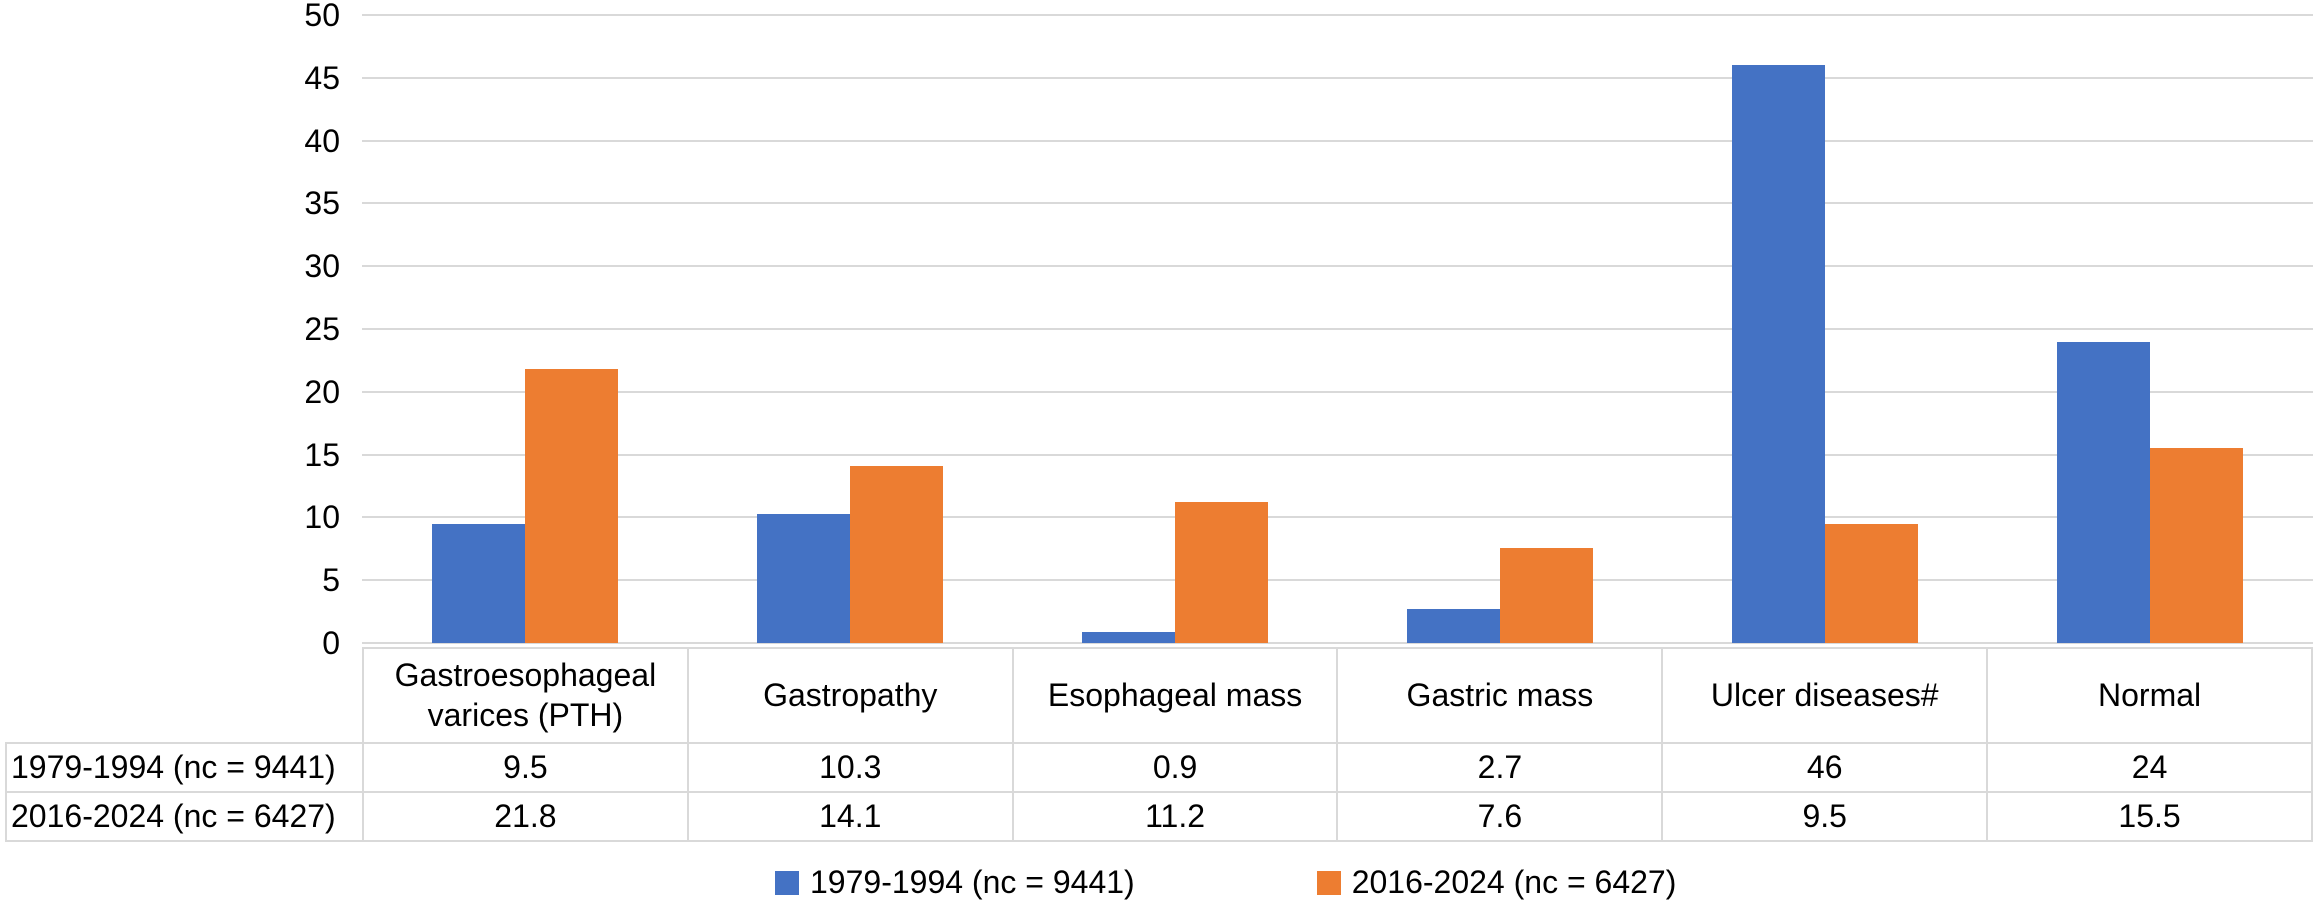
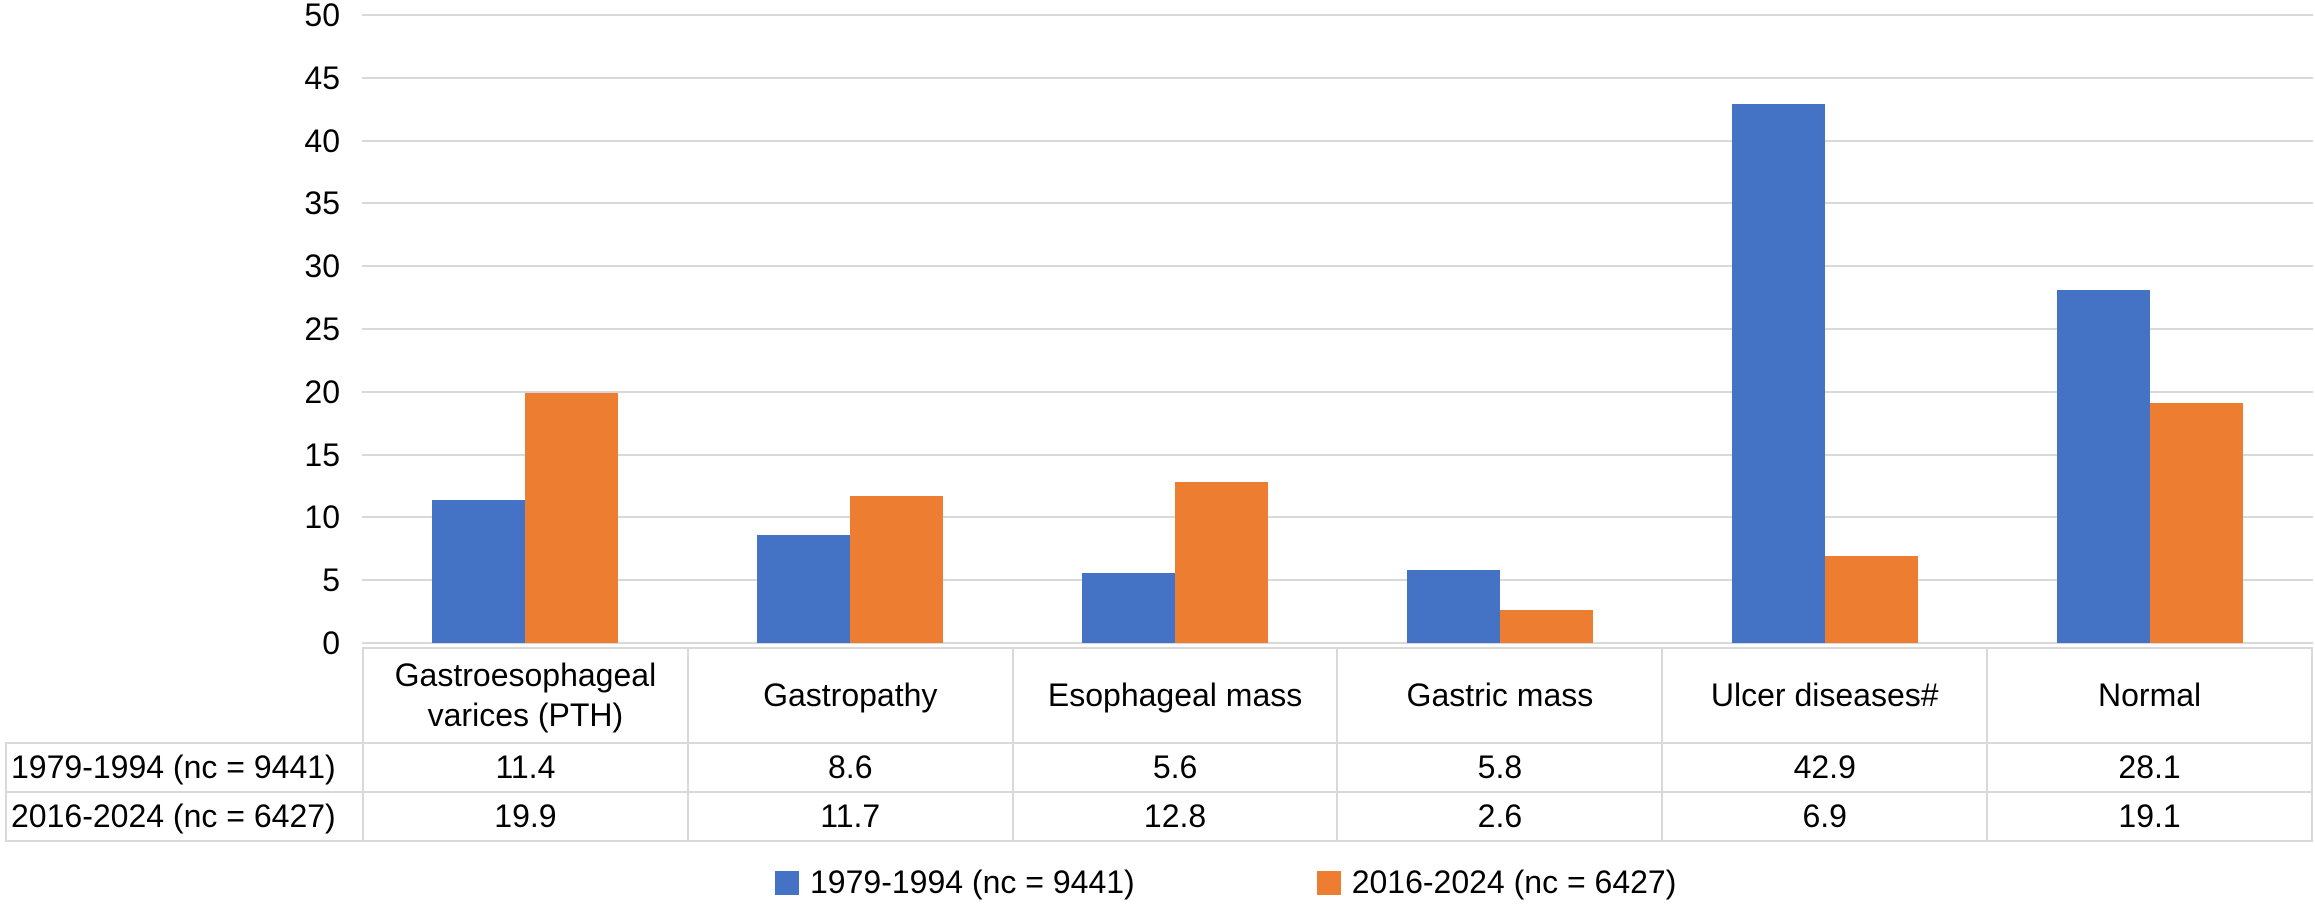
1979-1994 (nc = 9441)/Gastroesophageal varices (PTH): 9.5 -> 11.4
2016-2024 (nc = 6427)/Gastroesophageal varices (PTH): 21.8 -> 19.9
1979-1994 (nc = 9441)/Gastropathy: 10.3 -> 8.6
2016-2024 (nc = 6427)/Gastropathy: 14.1 -> 11.7
1979-1994 (nc = 9441)/Esophageal mass: 0.9 -> 5.6
2016-2024 (nc = 6427)/Esophageal mass: 11.2 -> 12.8
1979-1994 (nc = 9441)/Gastric mass: 2.7 -> 5.8
2016-2024 (nc = 6427)/Gastric mass: 7.6 -> 2.6
1979-1994 (nc = 9441)/Ulcer diseases#: 46 -> 42.9
2016-2024 (nc = 6427)/Ulcer diseases#: 9.5 -> 6.9
1979-1994 (nc = 9441)/Normal: 24 -> 28.1
2016-2024 (nc = 6427)/Normal: 15.5 -> 19.1
